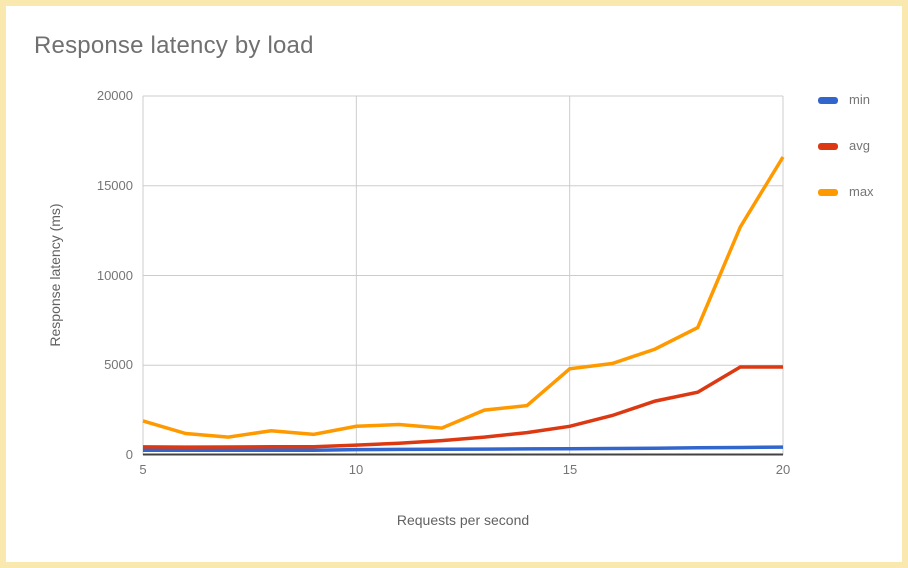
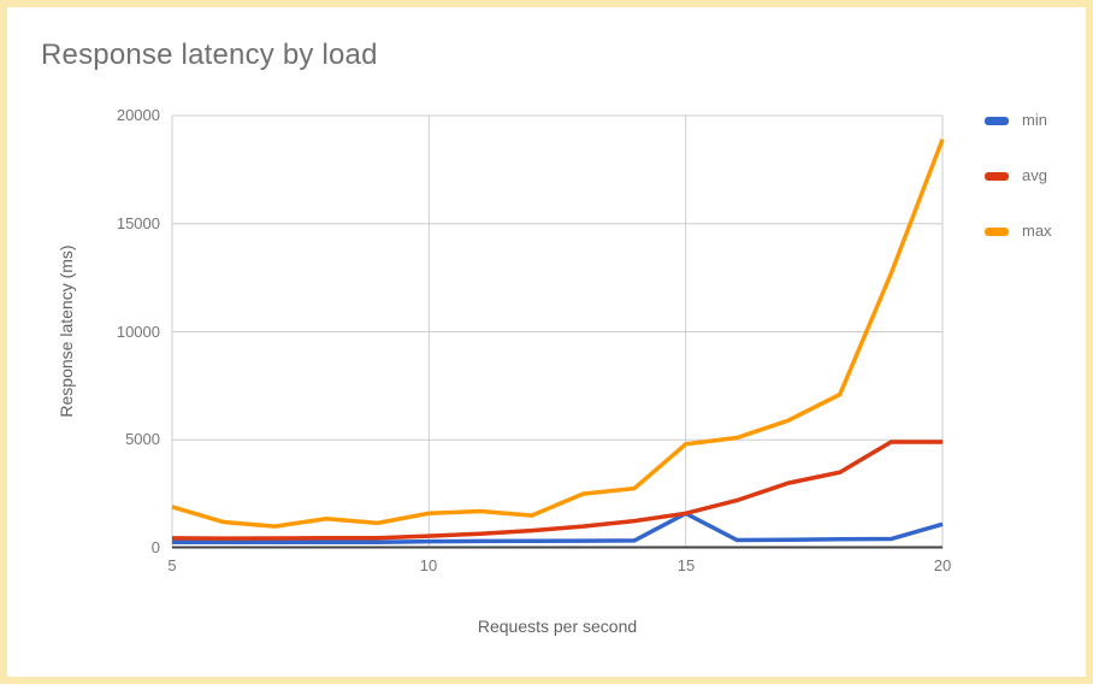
min/15: 400 -> 1600
min/20: 400 -> 1100
max/20: 16600 -> 18900
